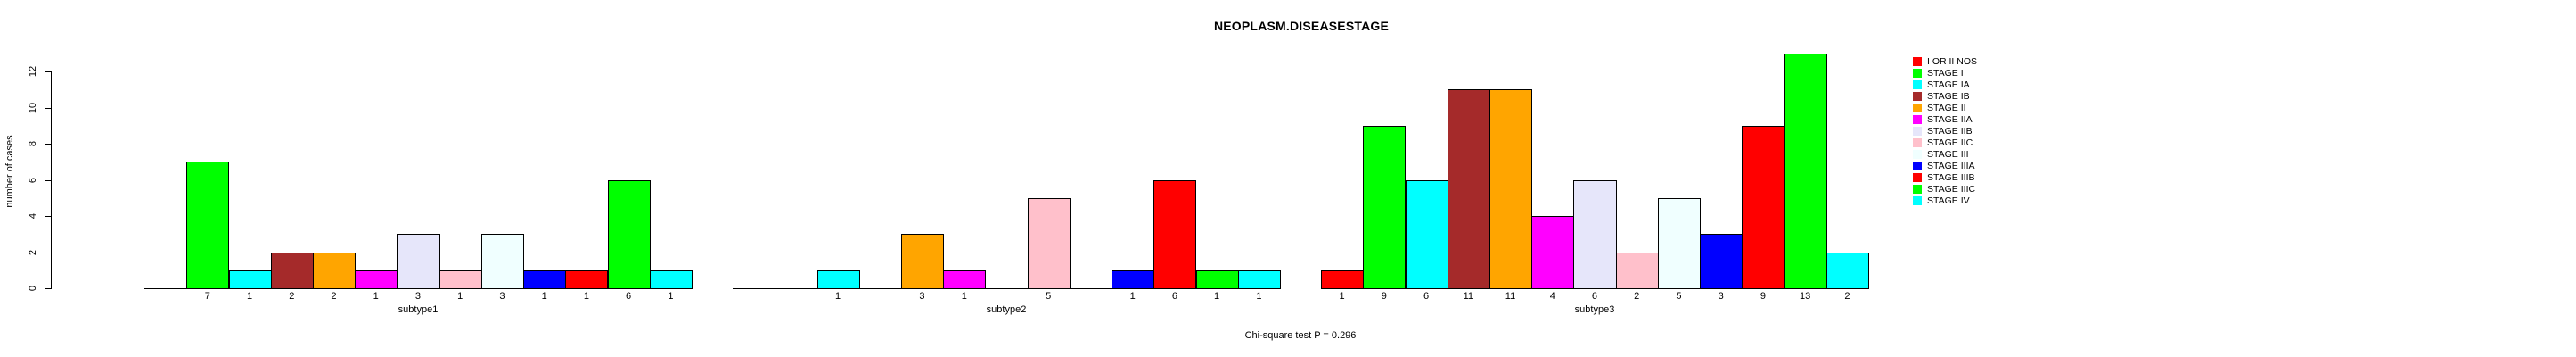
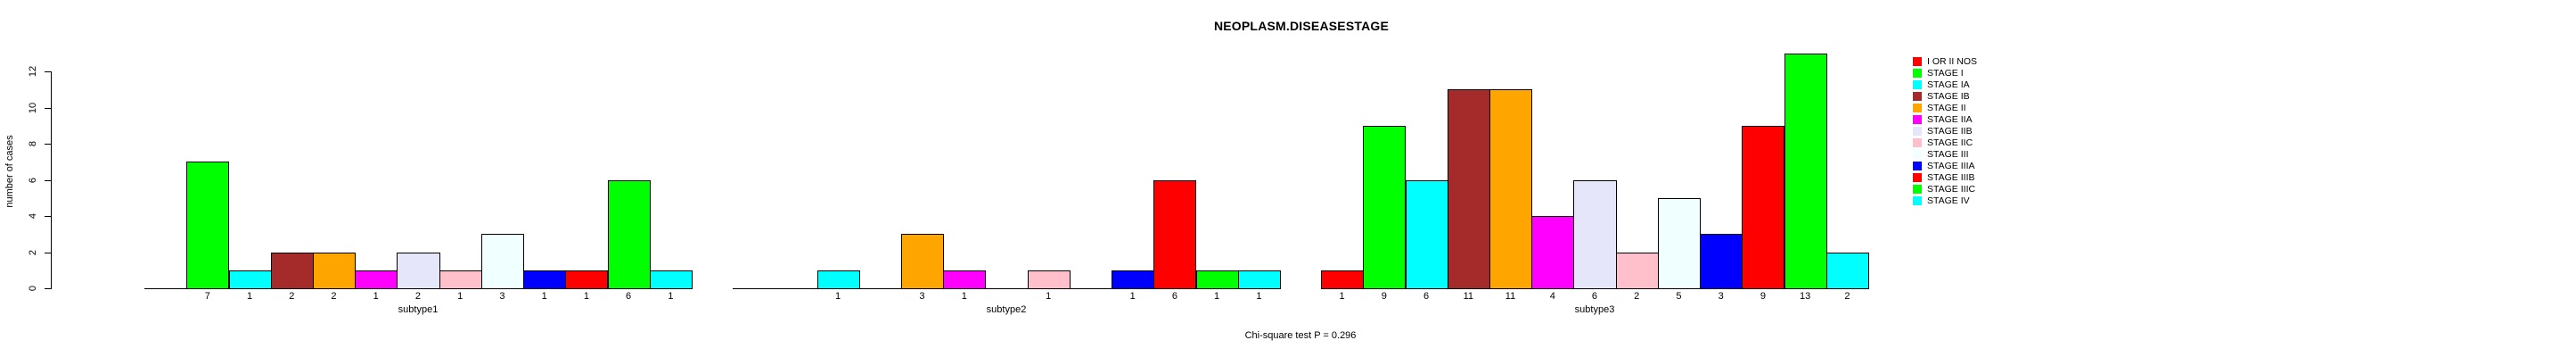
STAGE IIB/subtype1: 3 -> 2
STAGE IIC/subtype2: 5 -> 1
